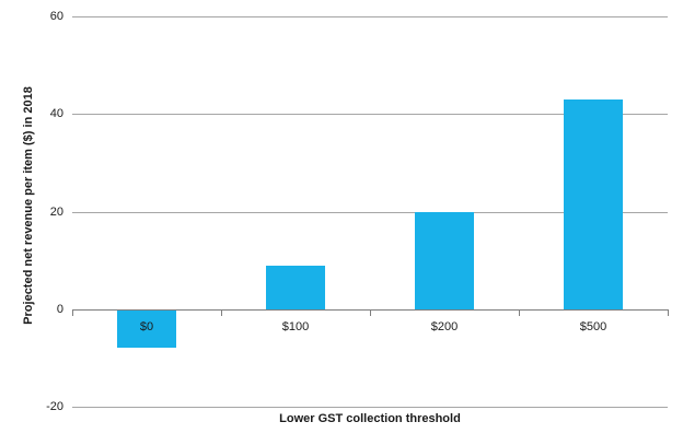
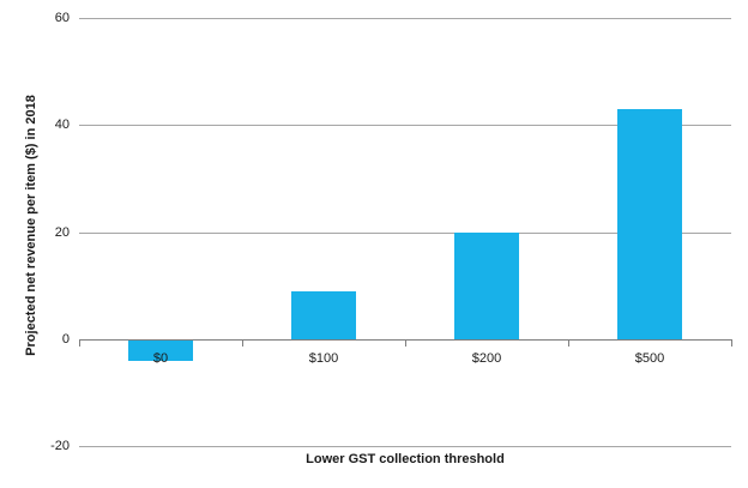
$0: -8 -> -4
